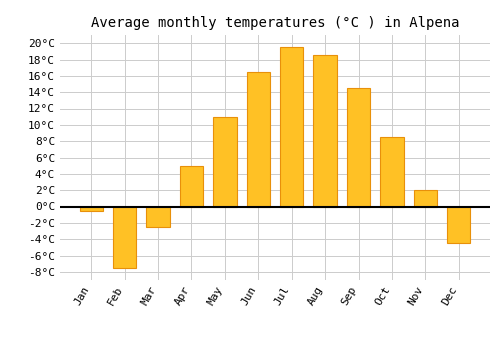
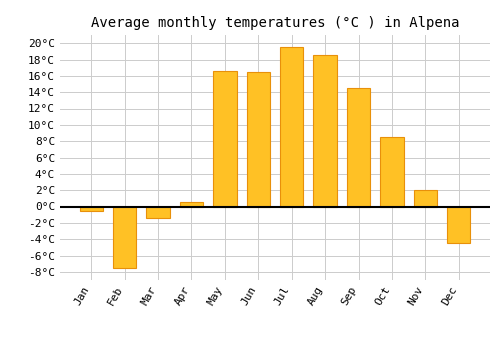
Mar: -2.5°C -> -1.4°C
Apr: 5.0°C -> 0.6°C
May: 11.0°C -> 16.6°C
